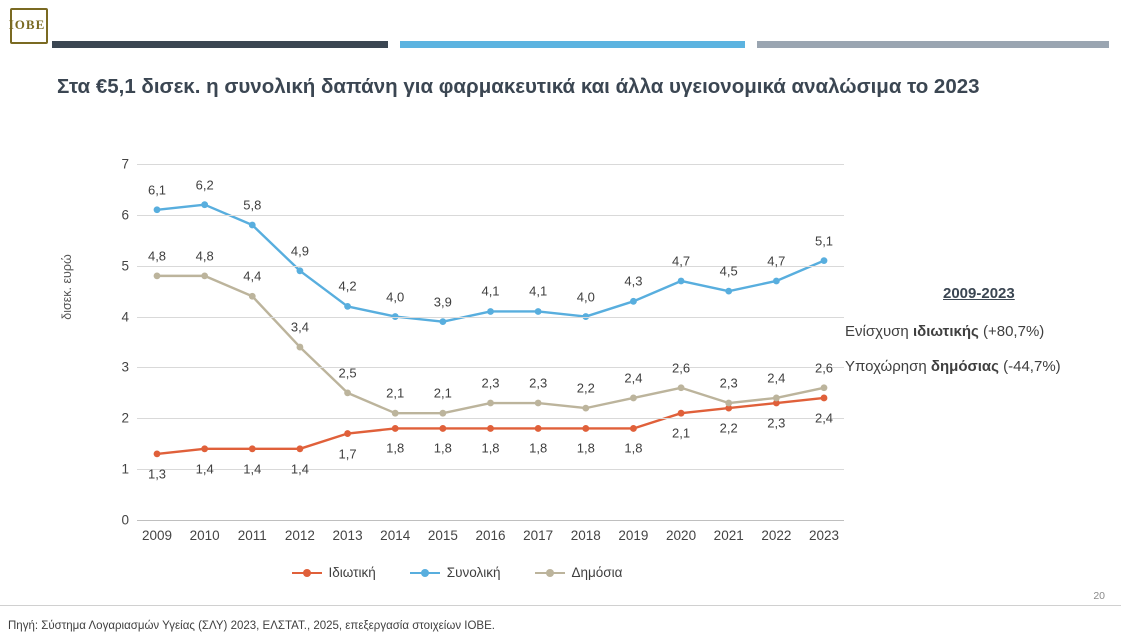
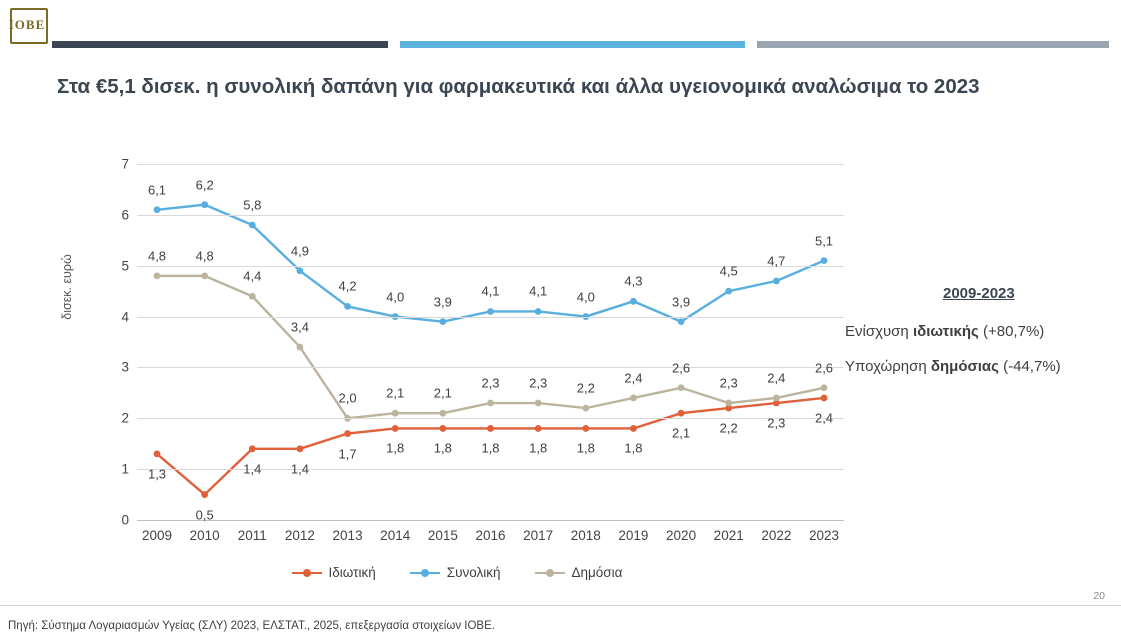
Ιδιωτική/2010: 1,4 -> 0,5
Δημόσια/2013: 2,5 -> 2,0
Συνολική/2020: 4,7 -> 3,9
